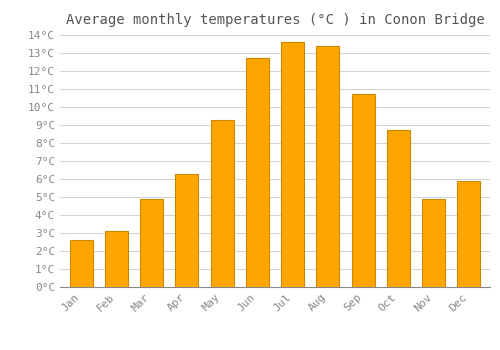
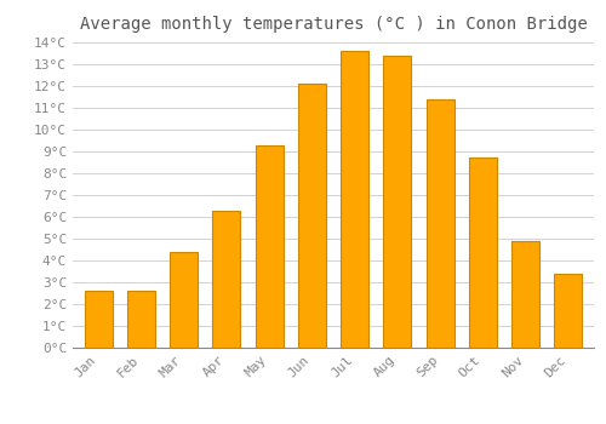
Feb: 3.1°C -> 2.6°C
Mar: 4.9°C -> 4.4°C
Jun: 12.7°C -> 12.1°C
Sep: 10.7°C -> 11.4°C
Dec: 5.9°C -> 3.4°C
